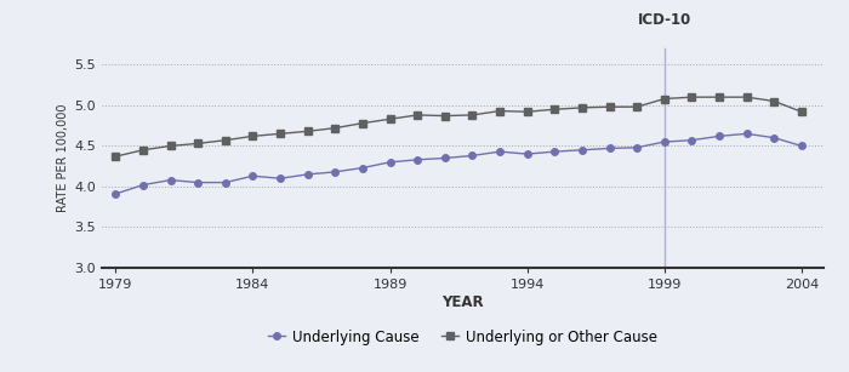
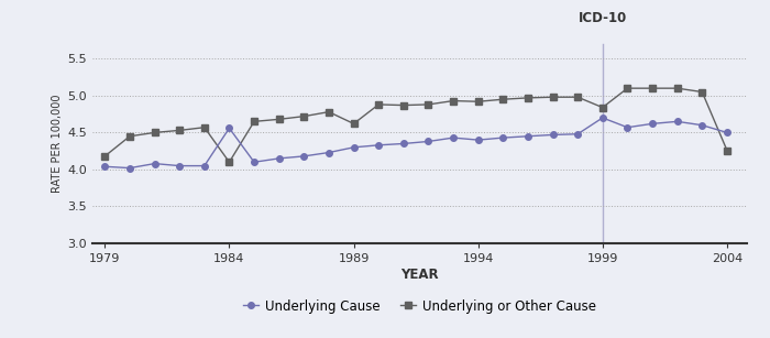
Underlying Cause/1979: 3.91 -> 4.04
Underlying or Other Cause/1979: 4.37 -> 4.18
Underlying Cause/1984: 4.13 -> 4.56
Underlying or Other Cause/1984: 4.62 -> 4.10
Underlying or Other Cause/1989: 4.83 -> 4.62
Underlying Cause/1999: 4.55 -> 4.70
Underlying or Other Cause/1999: 5.08 -> 4.84
Underlying or Other Cause/2004: 4.92 -> 4.26
